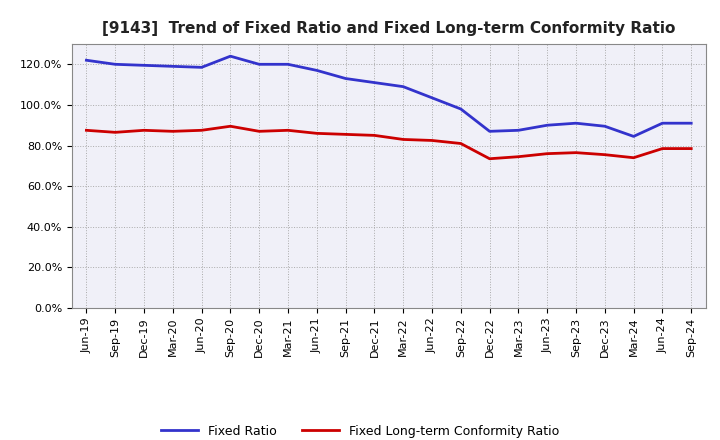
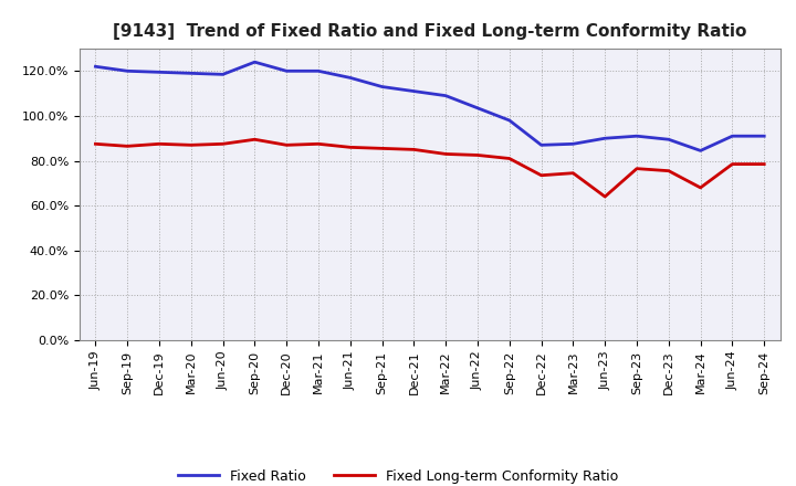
Fixed Long-term Conformity Ratio/Jun-23: 76.0% -> 64.0%
Fixed Long-term Conformity Ratio/Mar-24: 74.0% -> 68.0%
